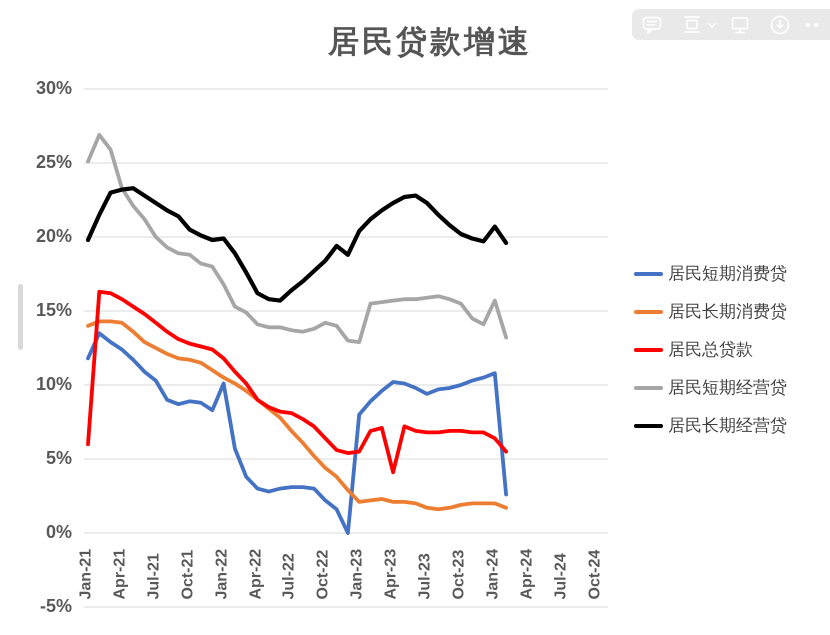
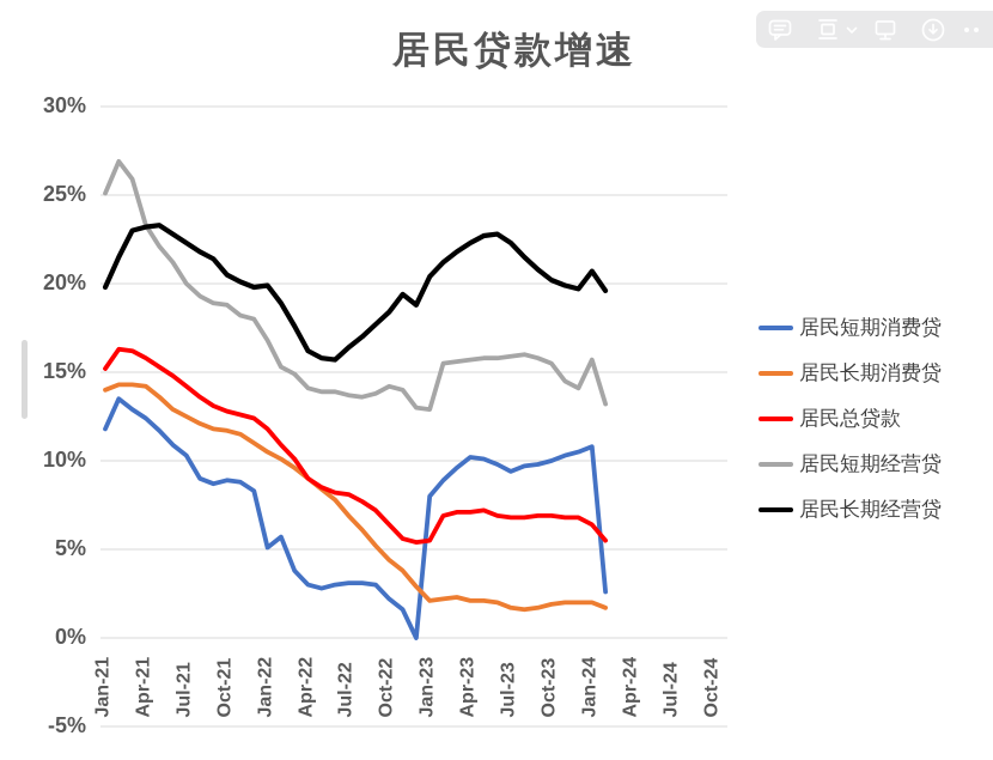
居民总贷款/Jan-21: 6.0% -> 15.2%
居民短期消费贷/Jan-22: 10.1% -> 5.1%
居民总贷款/Apr-23: 4.1% -> 7.1%
